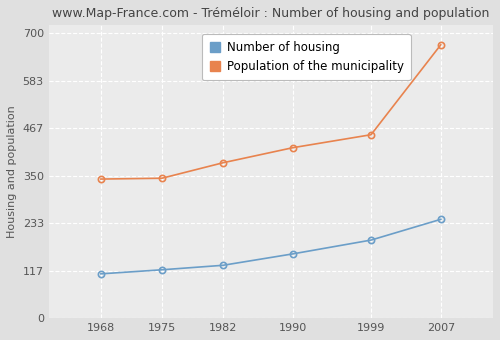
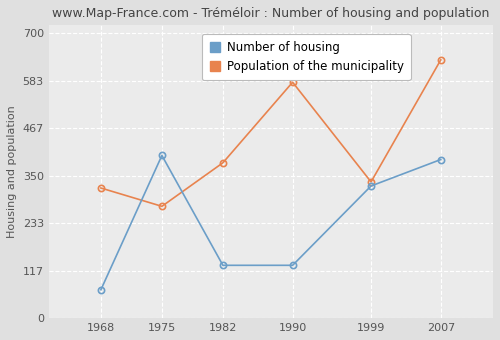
Number of housing/1968: 109 -> 70
Population of the municipality/1968: 342 -> 320
Number of housing/1975: 119 -> 400
Population of the municipality/1975: 344 -> 275
Number of housing/1990: 158 -> 130
Population of the municipality/1990: 419 -> 580
Number of housing/1999: 192 -> 325
Population of the municipality/1999: 451 -> 335
Number of housing/2007: 243 -> 390
Population of the municipality/2007: 672 -> 635
